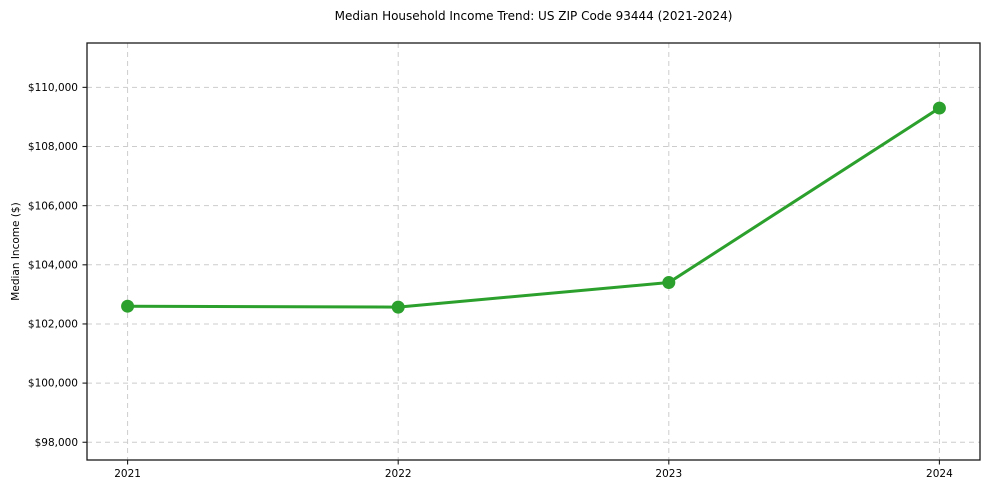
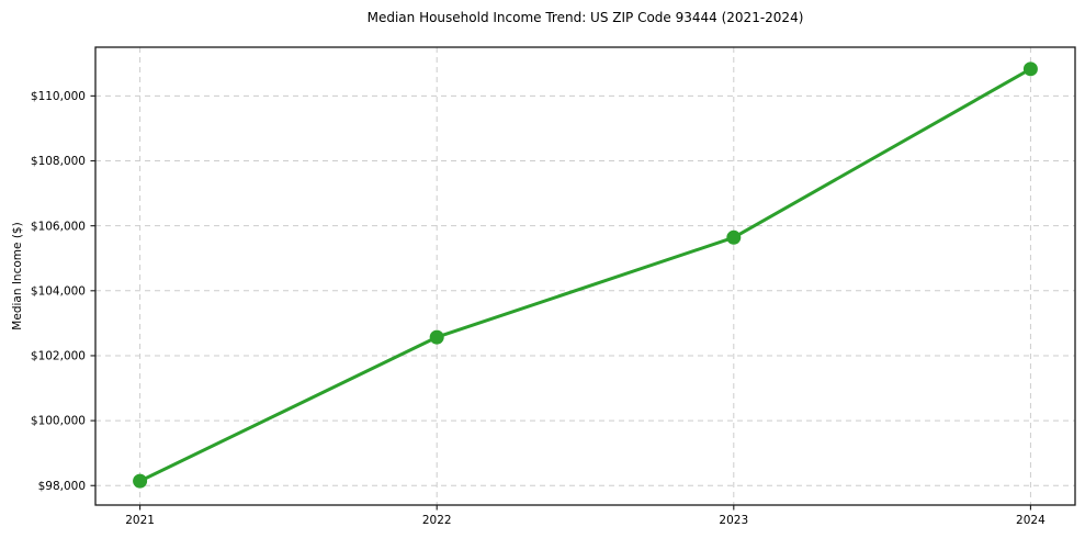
2021: $102600 -> $98100
2023: $103400 -> $105600
2024: $109300 -> $110800
